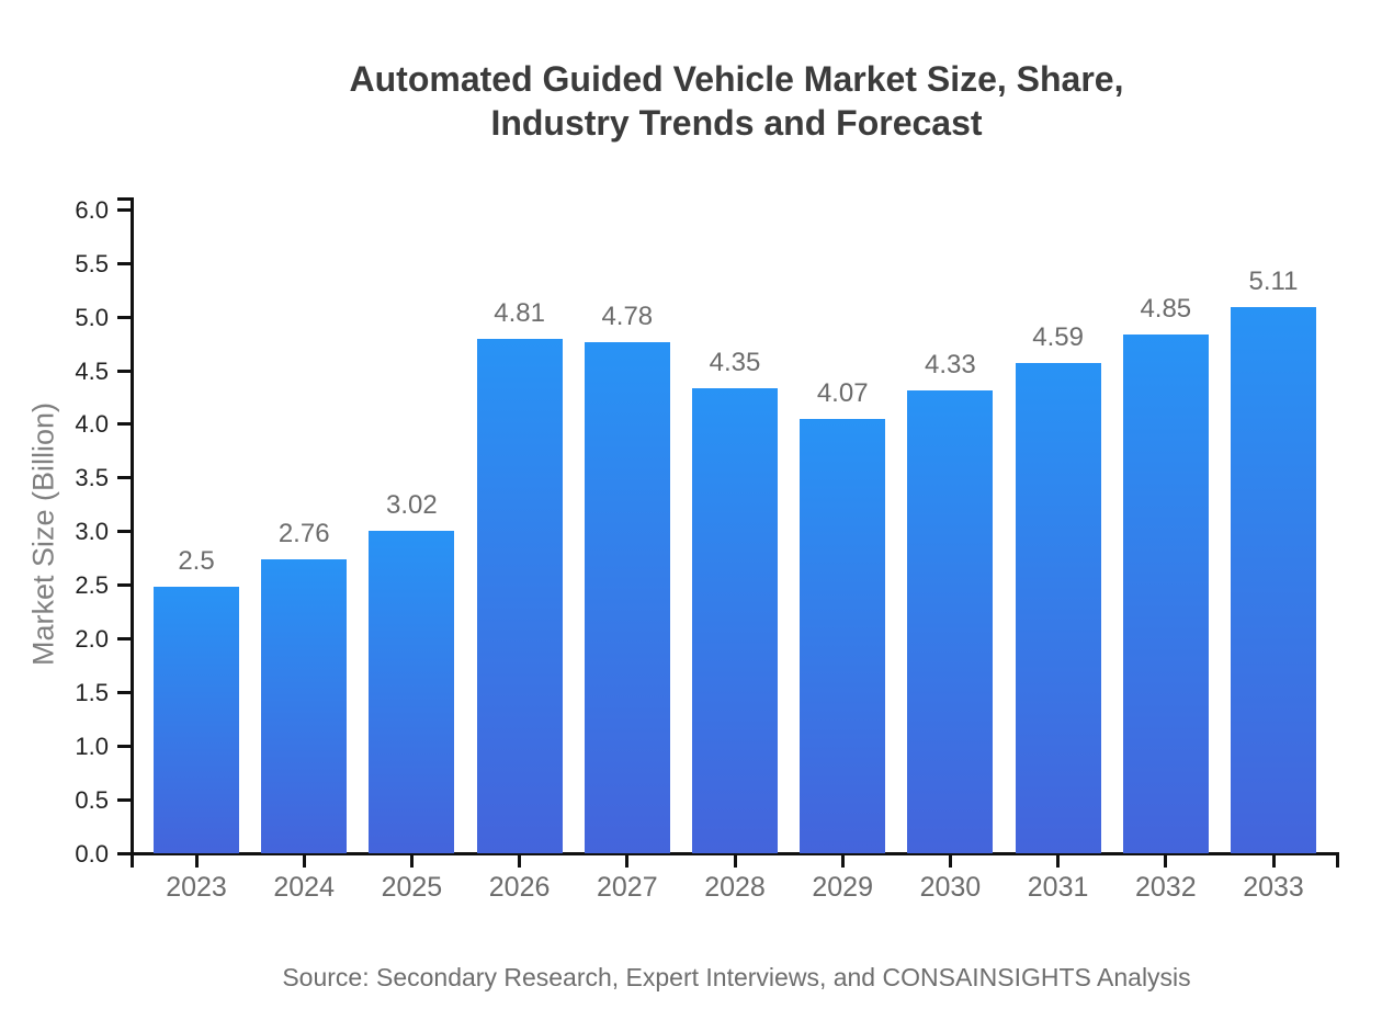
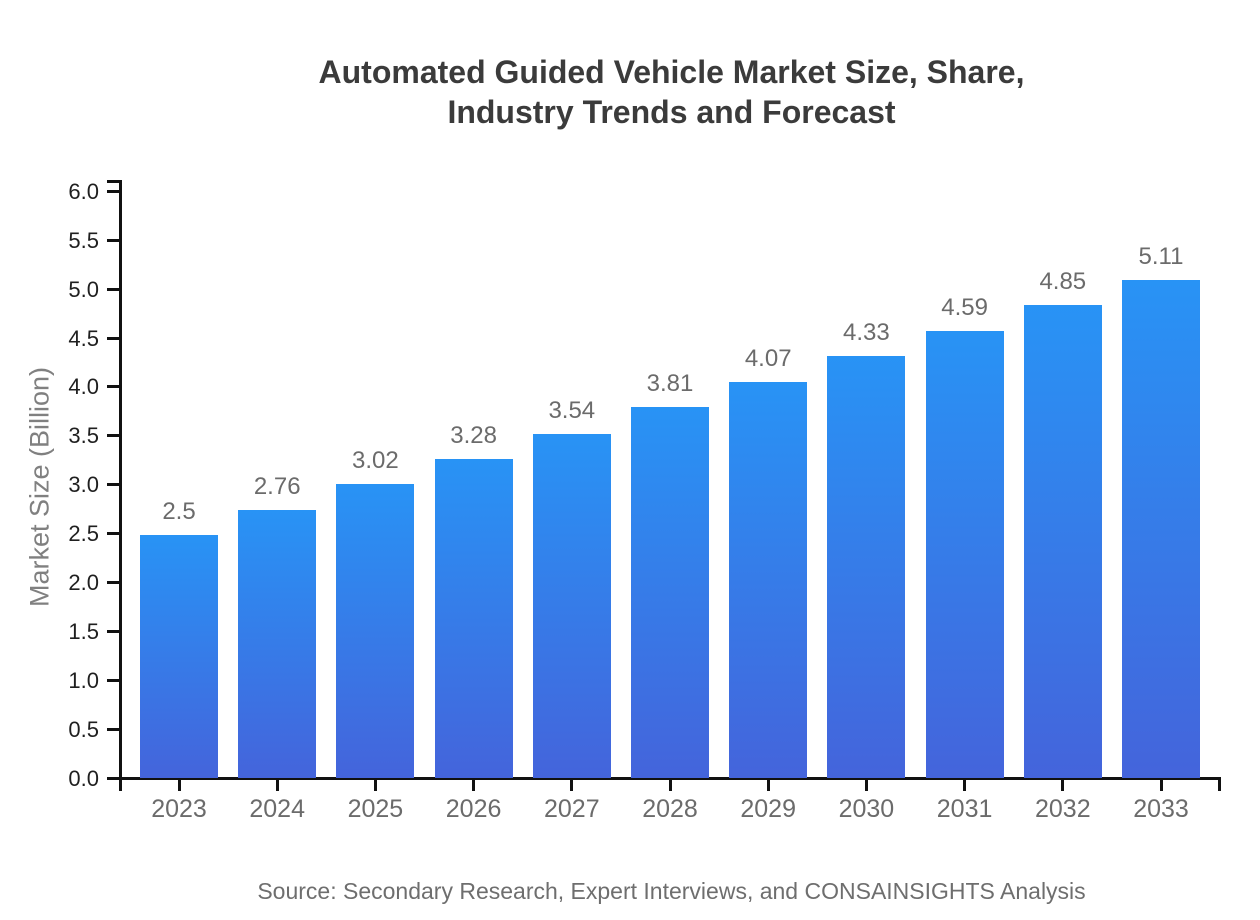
2026: 4.81 -> 3.28
2027: 4.78 -> 3.54
2028: 4.35 -> 3.81
